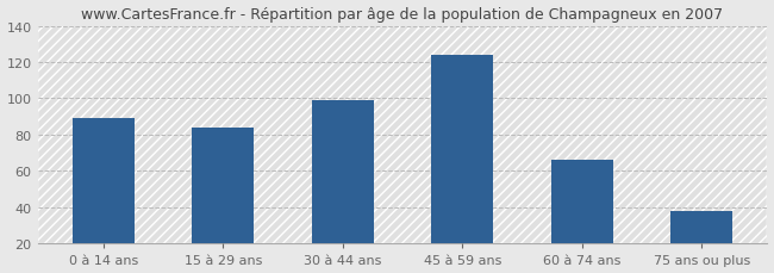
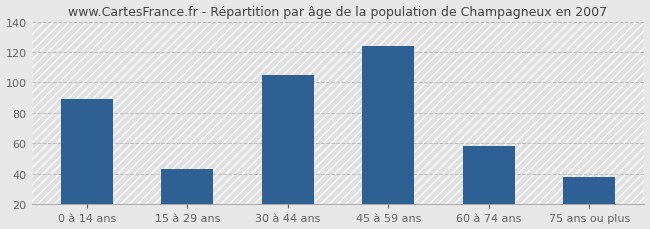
15 à 29 ans: 84 -> 43
30 à 44 ans: 99 -> 105
60 à 74 ans: 66 -> 58
